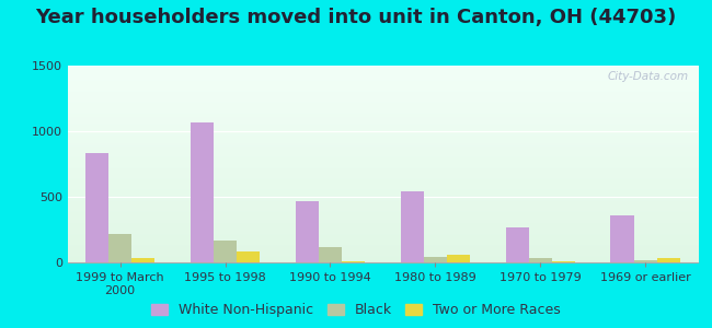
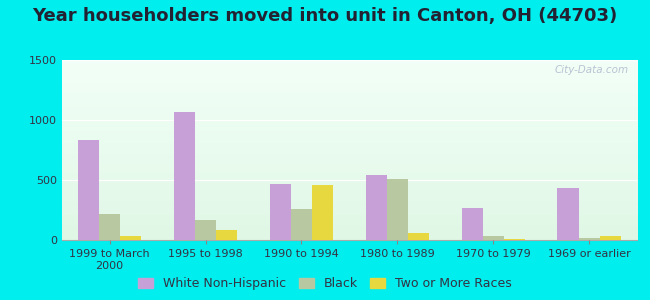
Black/1990 to 1994: 120 -> 260
Two or More Races/1990 to 1994: 10 -> 460
Black/1980 to 1989: 40 -> 510
White Non-Hispanic/1969 or earlier: 360 -> 430
